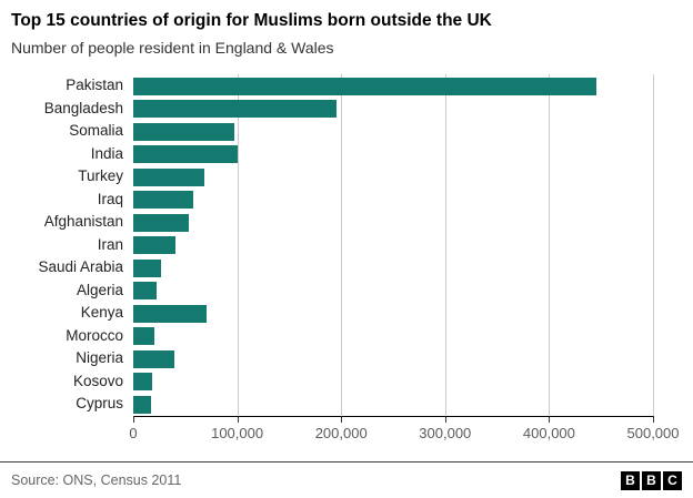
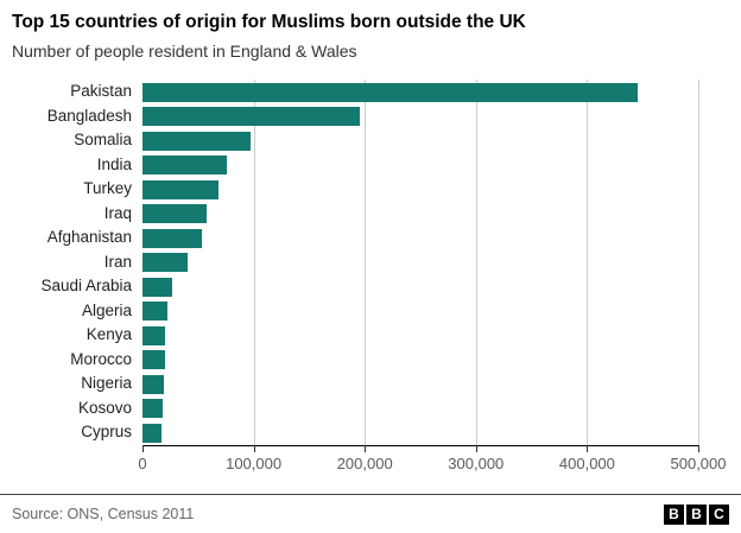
India: 100000 -> 80000
Kenya: 70000 -> 20000
Nigeria: 40000 -> 20000
